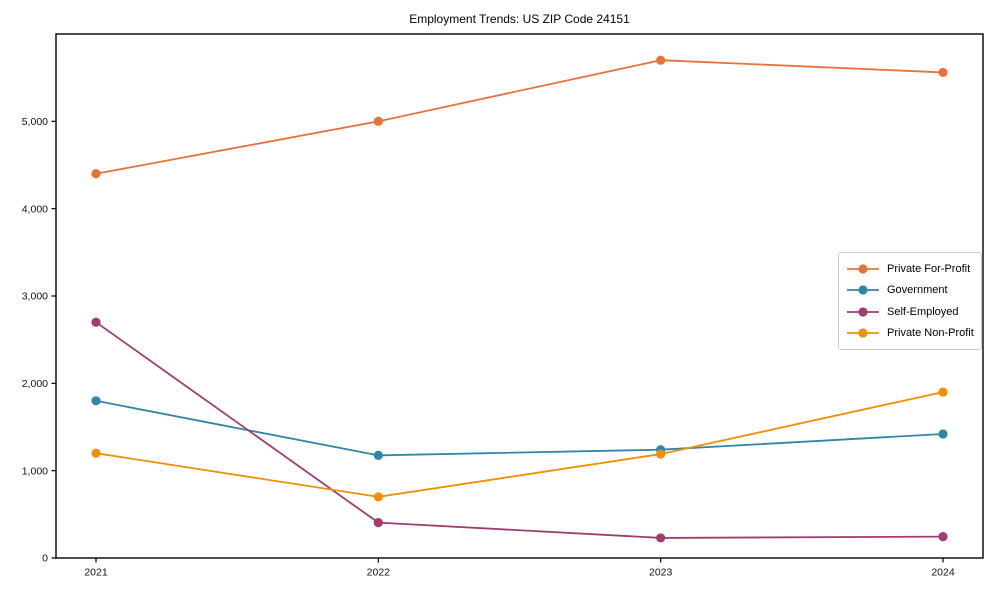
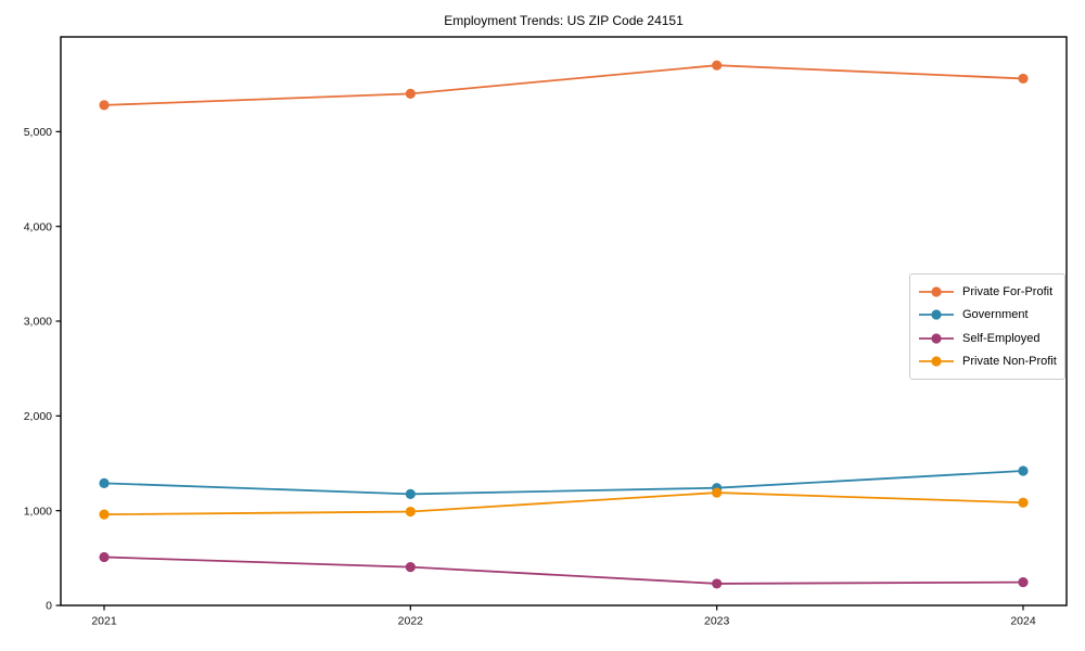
Private For-Profit/2021: 4400 -> 5300
Government/2021: 1800 -> 1300
Self-Employed/2021: 2700 -> 500
Private Non-Profit/2021: 1200 -> 1000
Private For-Profit/2022: 5000 -> 5400
Private Non-Profit/2022: 700 -> 1000
Private Non-Profit/2024: 1900 -> 1100
